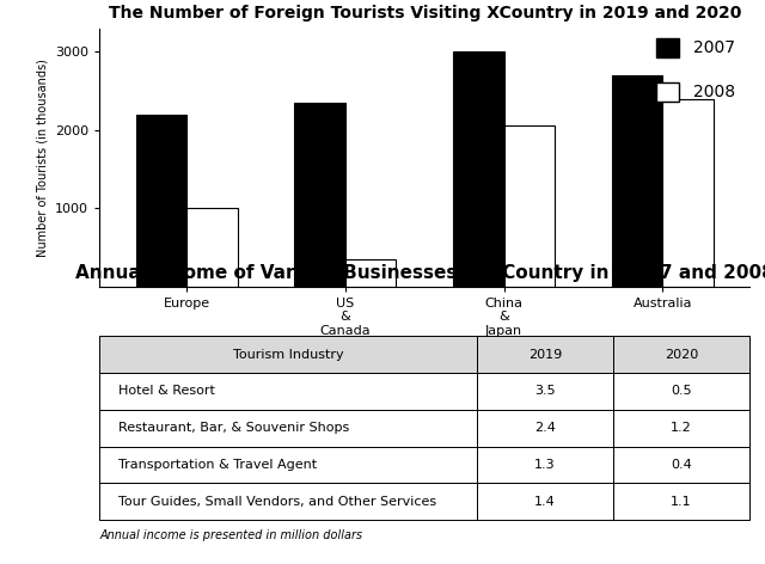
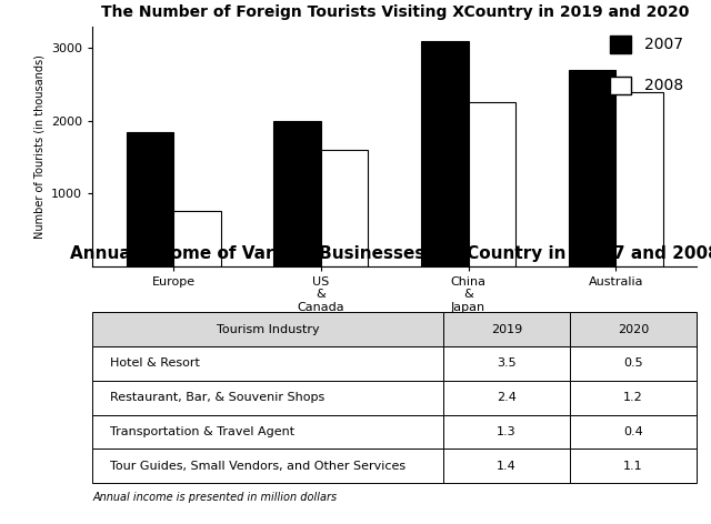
2007/Europe: 2200 -> 1840
2008/Europe: 1000 -> 760
2007/US & Canada: 2350 -> 2000
2008/US & Canada: 350 -> 1600
2007/China & Japan: 3000 -> 3100
2008/China & Japan: 2050 -> 2260
